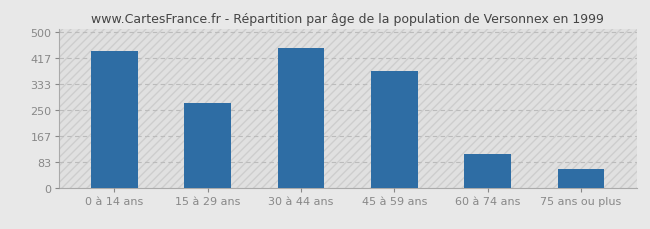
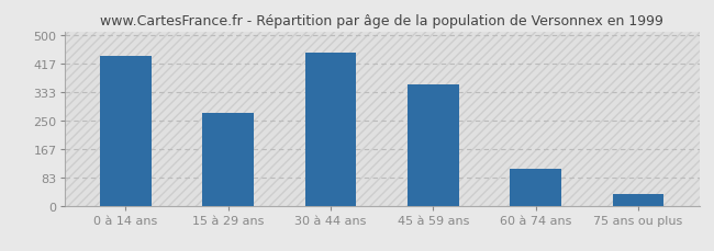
45 à 59 ans: 375 -> 355
75 ans ou plus: 60 -> 34
